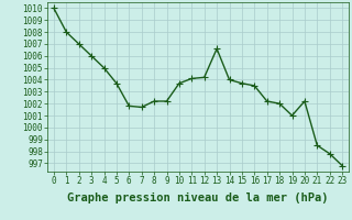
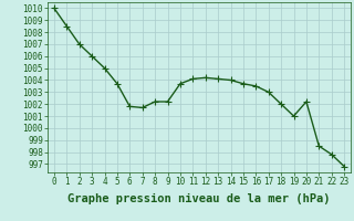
1: 1008.0 -> 1008.5
13: 1006.6 -> 1004.1
17: 1002.2 -> 1003.0
